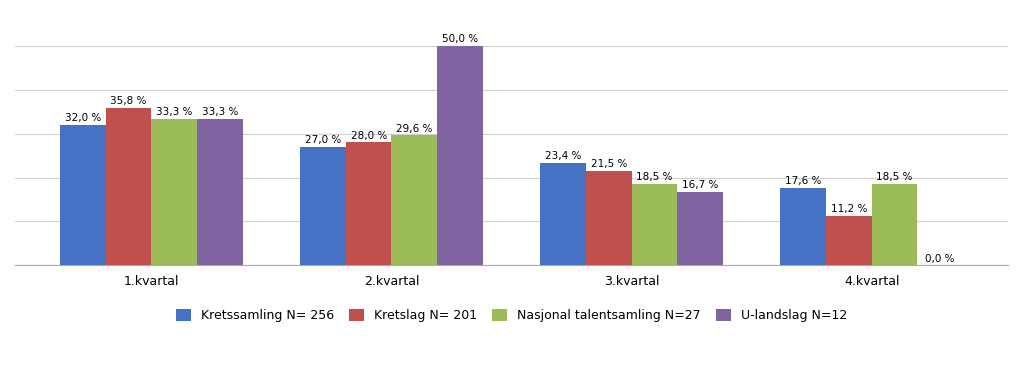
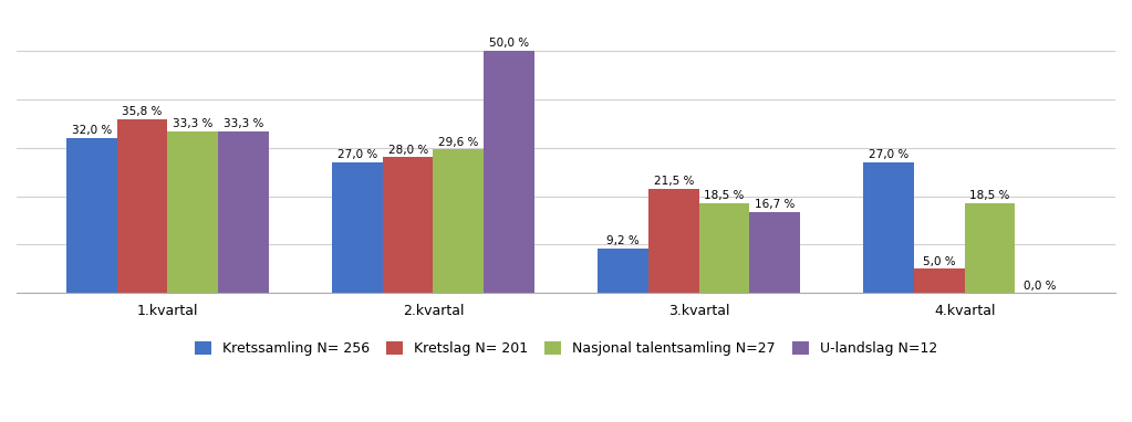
Kretssamling N= 256/3.kvartal: 23,4 -> 9,2
Kretssamling N= 256/4.kvartal: 17,6 -> 27,0
Kretslag N= 201/4.kvartal: 11,2 -> 5,0
